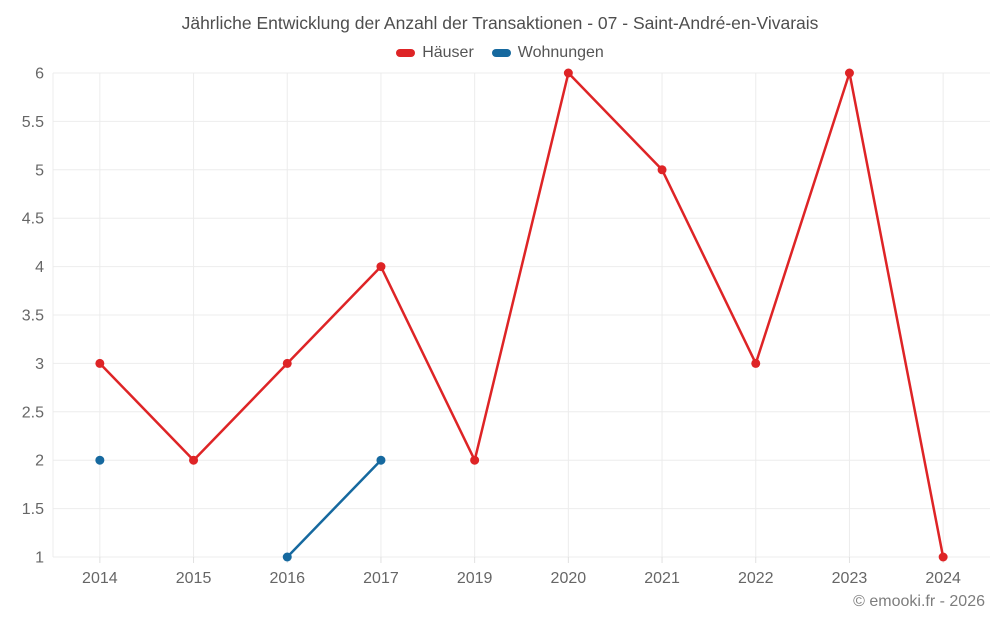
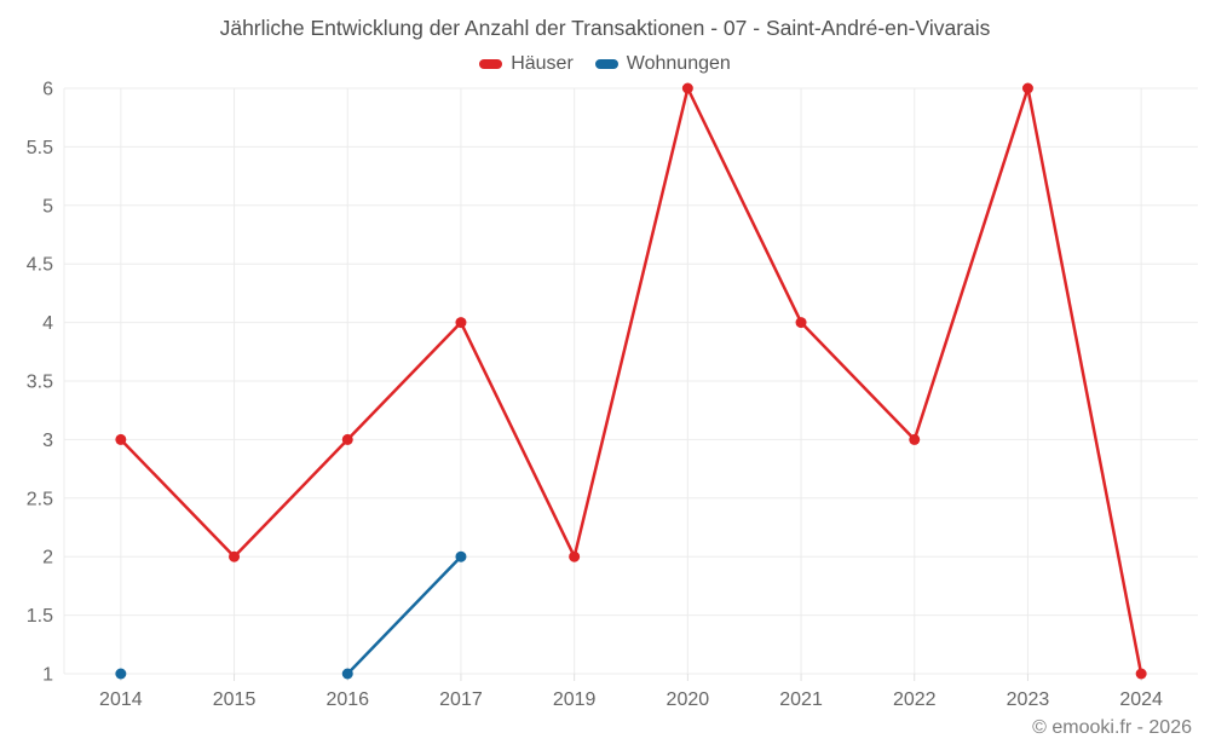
Wohnungen/2014: 2 -> 1
Häuser/2021: 5 -> 4
